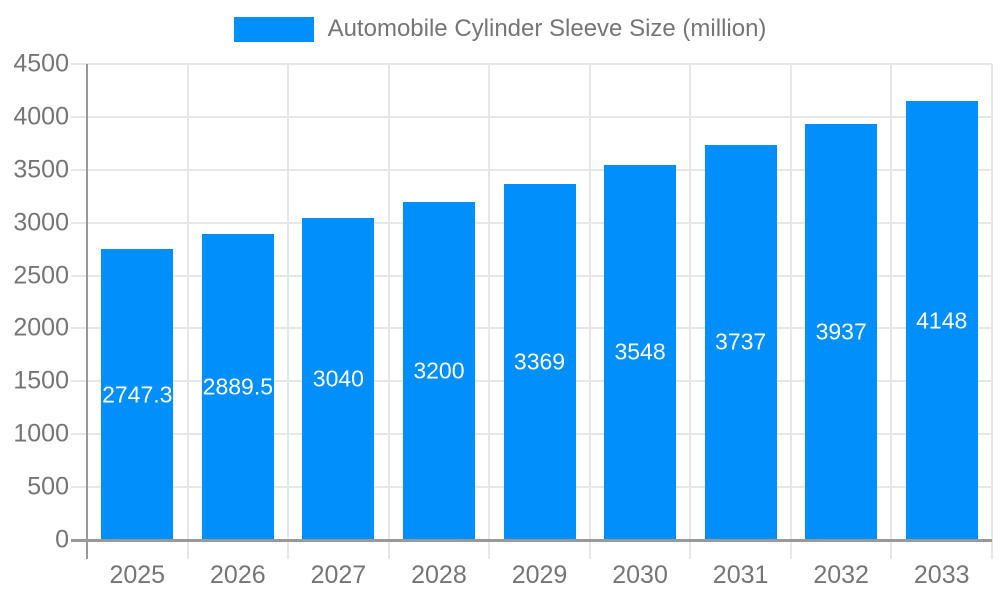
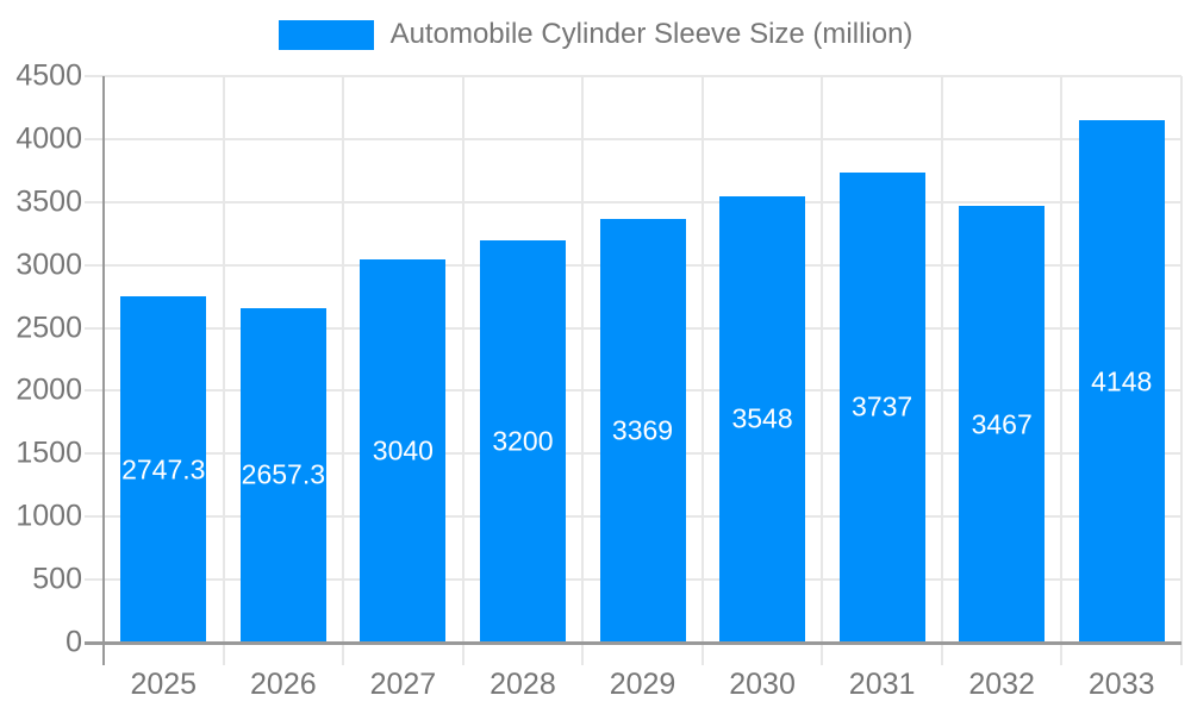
2026: 2889.5 -> 2657.3
2032: 3937 -> 3467
